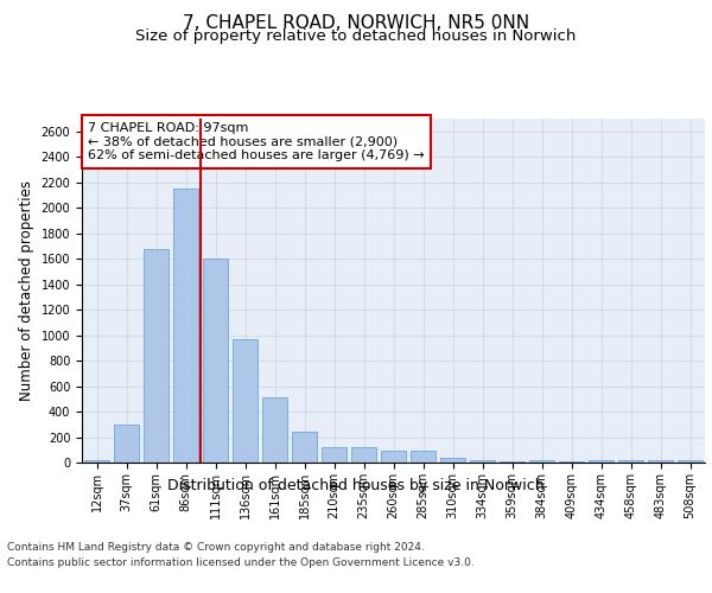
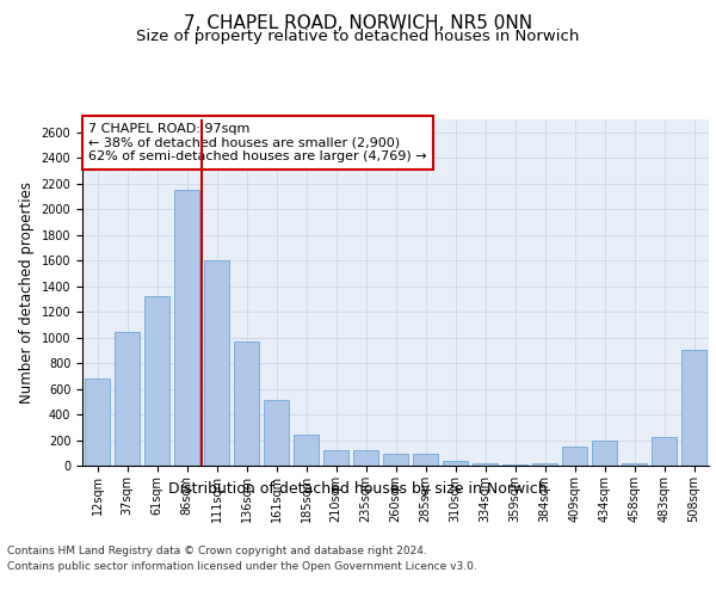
12sqm: 20 -> 680
37sqm: 300 -> 1040
61sqm: 1680 -> 1320
409sqm: 10 -> 150
434sqm: 20 -> 200
483sqm: 20 -> 220
508sqm: 20 -> 900
